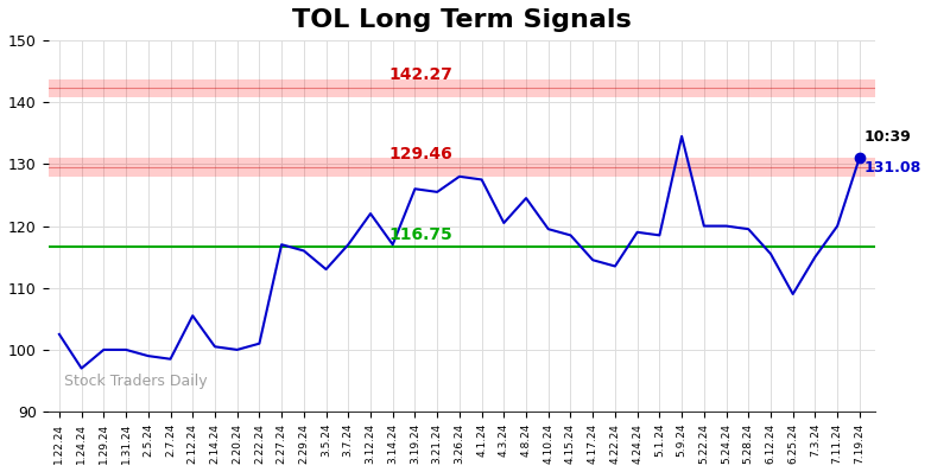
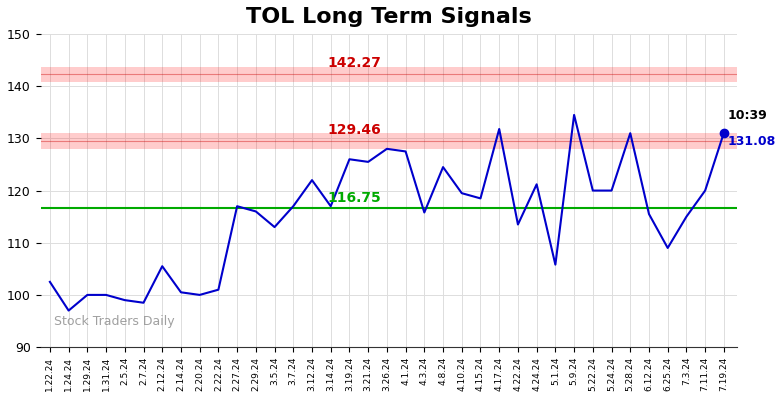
4.3.24: 120.5 -> 115.8
4.17.24: 114.5 -> 131.8
4.24.24: 119.0 -> 121.2
5.1.24: 118.5 -> 105.8
5.28.24: 119.5 -> 131.0
